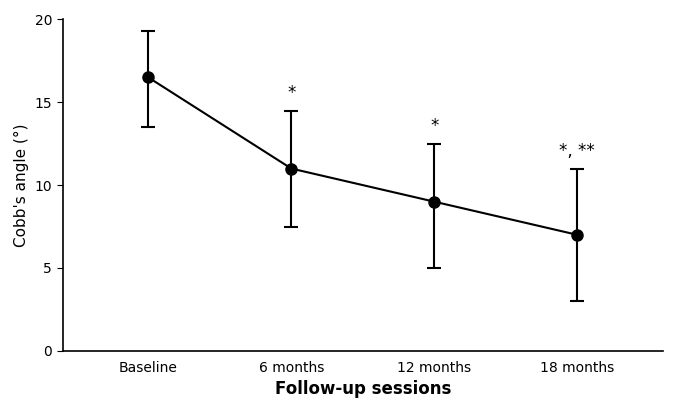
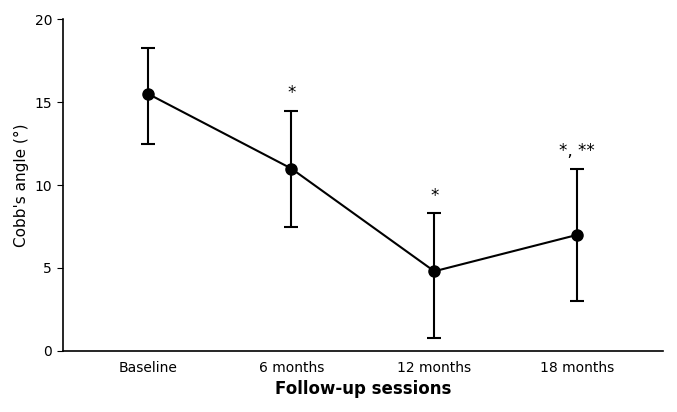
Baseline: 16.5 -> 15.5
12 months: 9.0 -> 4.8
